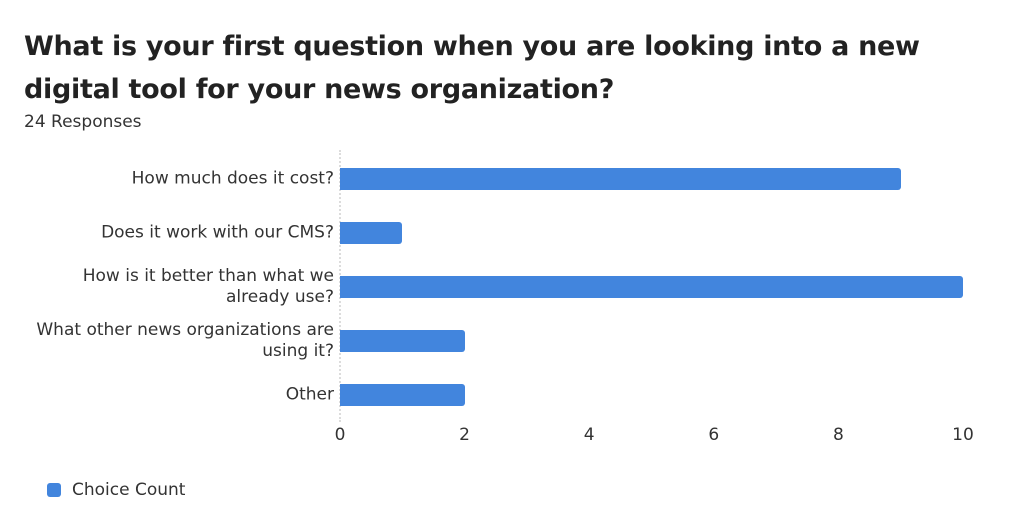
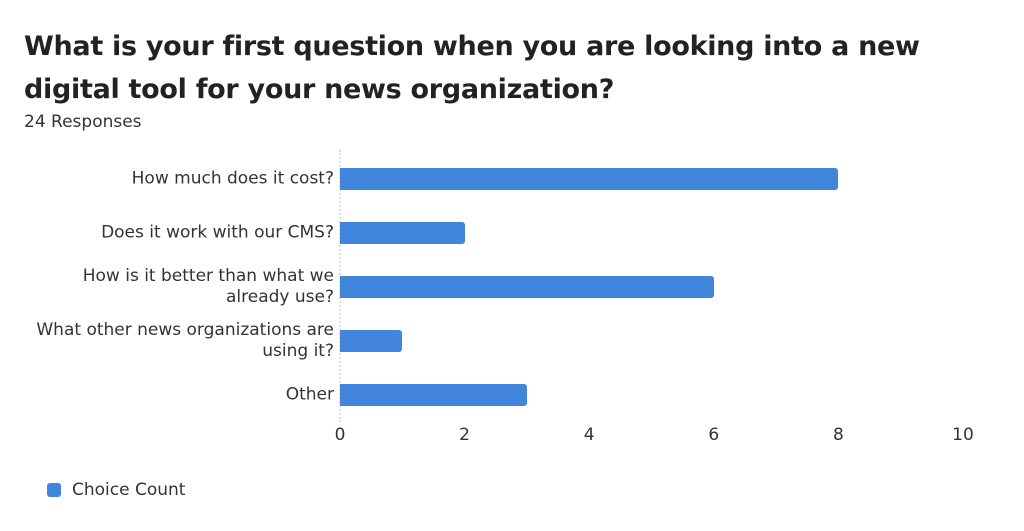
How much does it cost?: 9 -> 8
Does it work with our CMS?: 1 -> 2
How is it better than what we already use?: 10 -> 6
What other news organizations are using it?: 2 -> 1
Other: 2 -> 3
